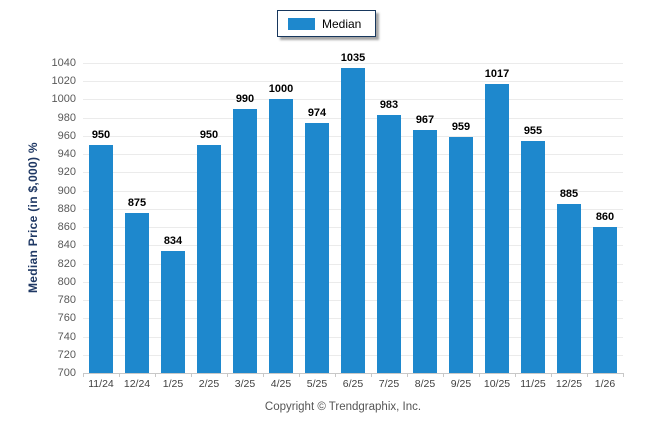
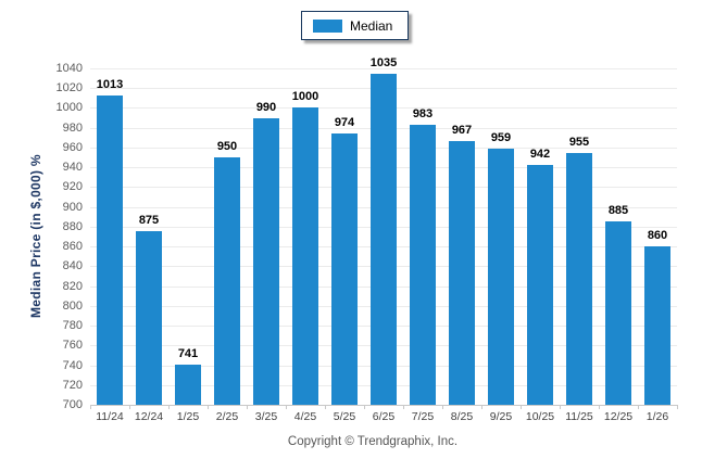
11/24: 950 -> 1013
1/25: 834 -> 741
10/25: 1017 -> 942
